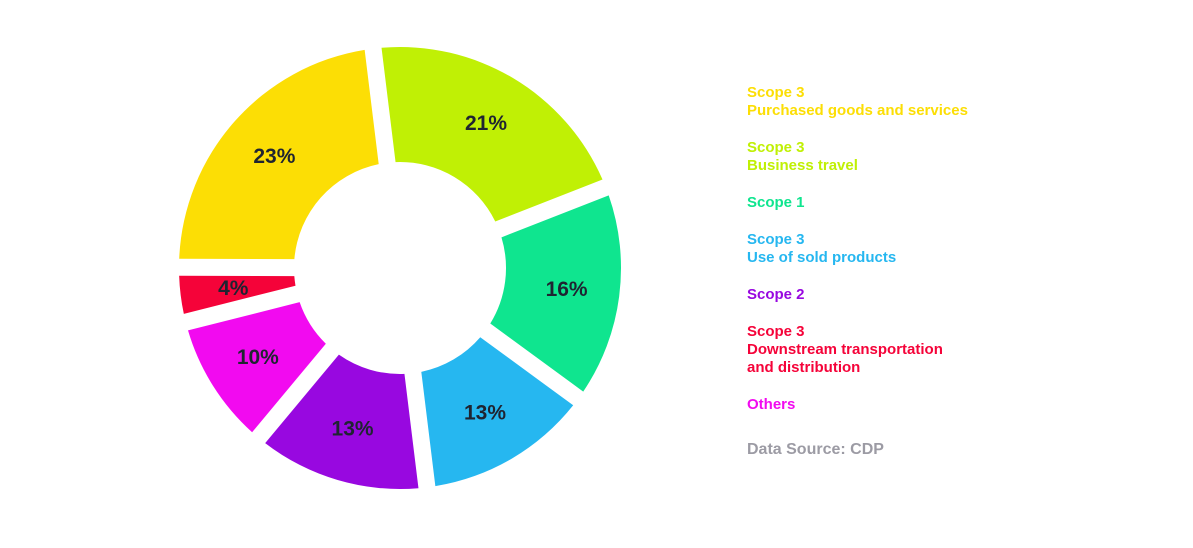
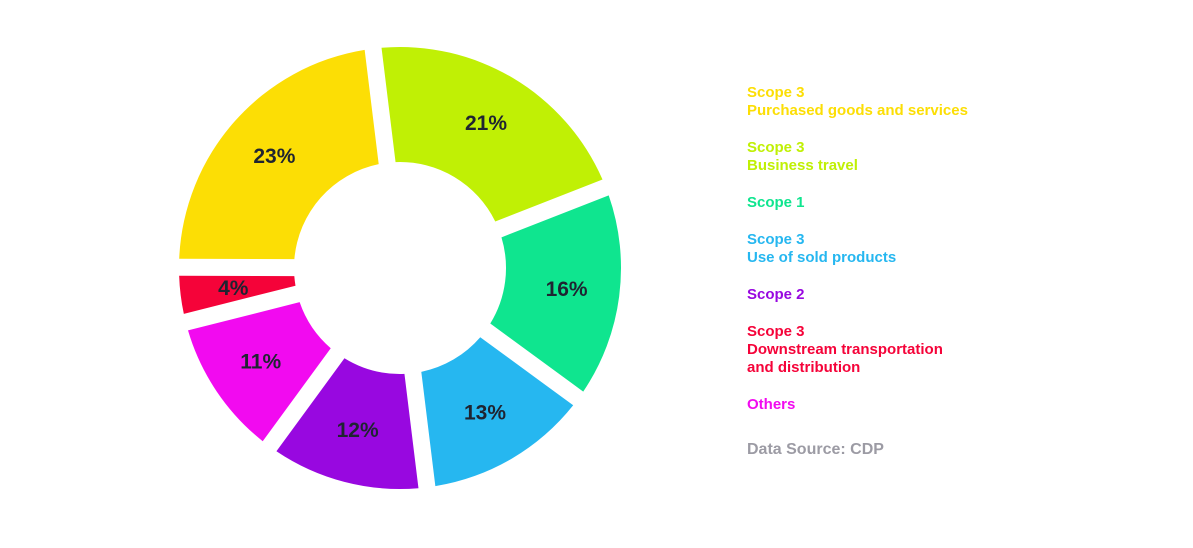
Scope 2: 13% -> 12%
Others: 10% -> 11%
